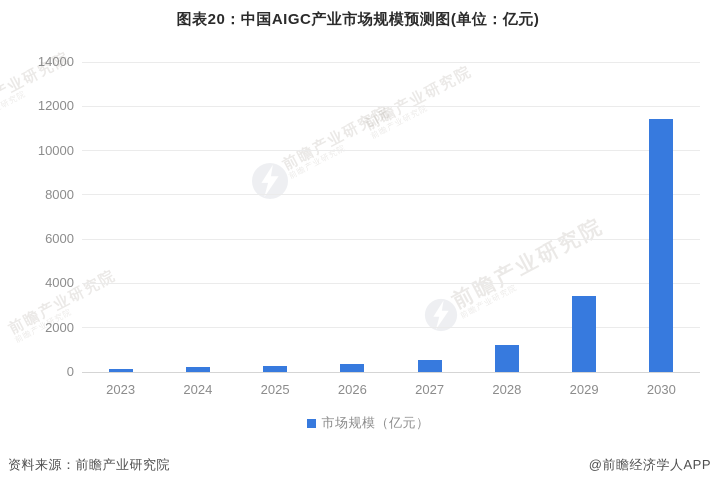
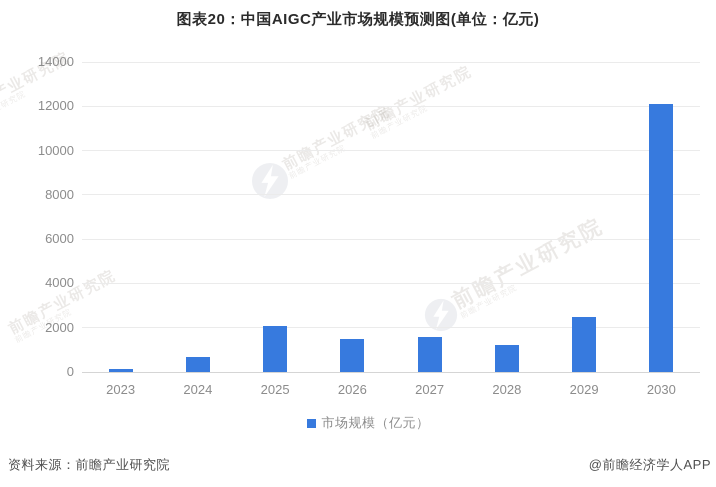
2024: 200 -> 700
2025: 300 -> 2100
2026: 300 -> 1500
2027: 600 -> 1600
2029: 3400 -> 2500
2030: 11400 -> 12100
